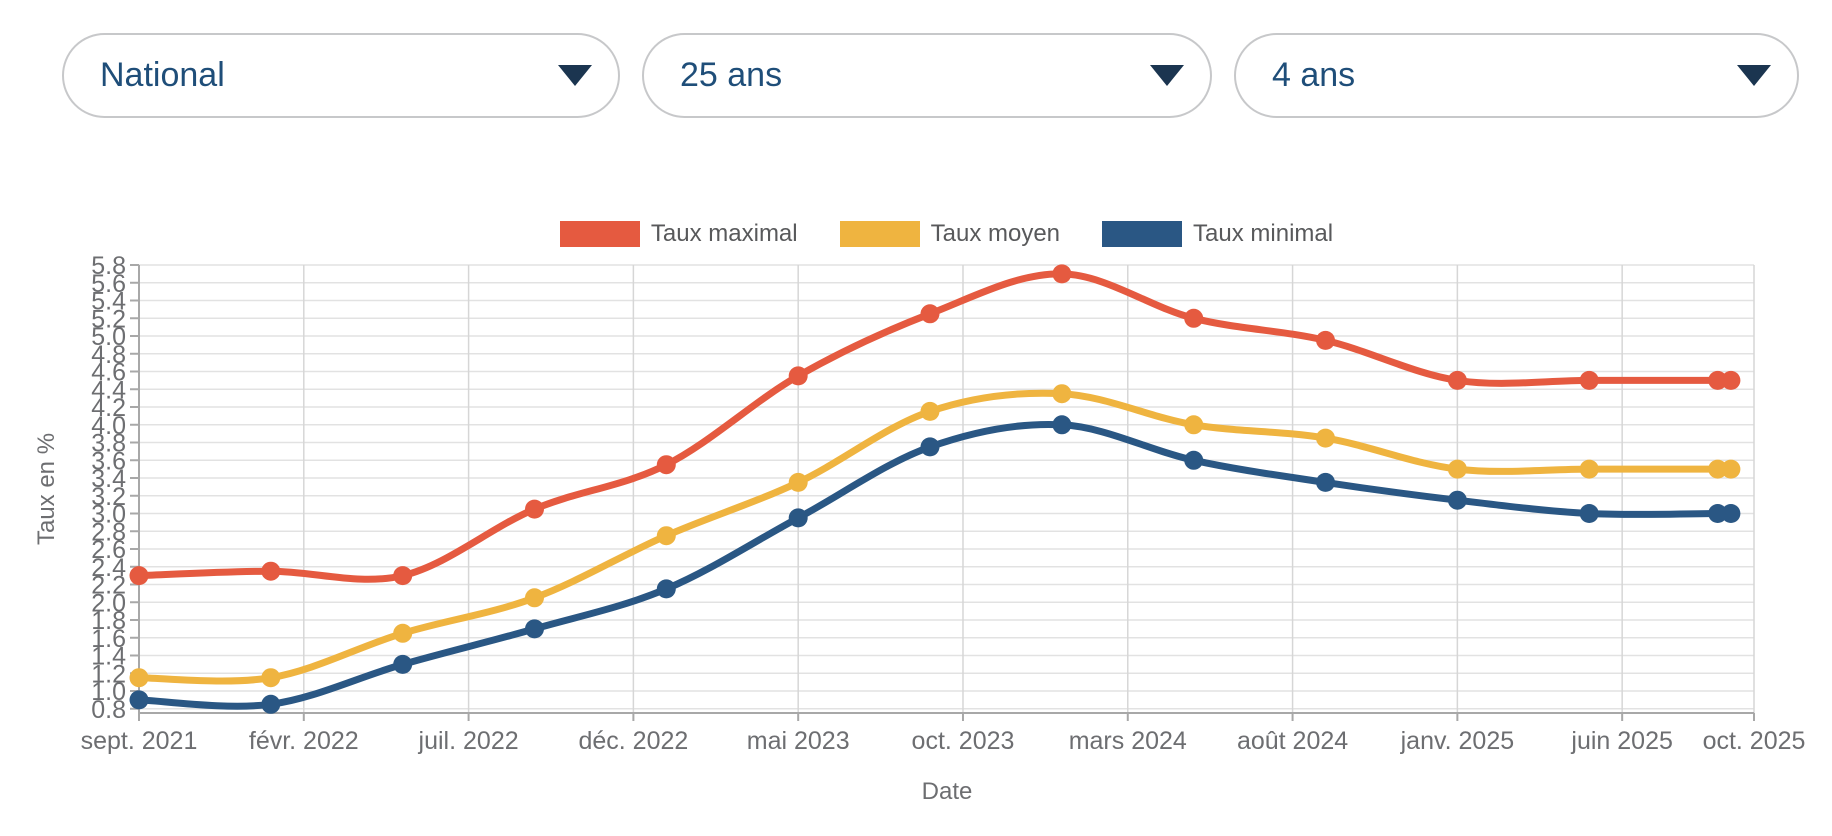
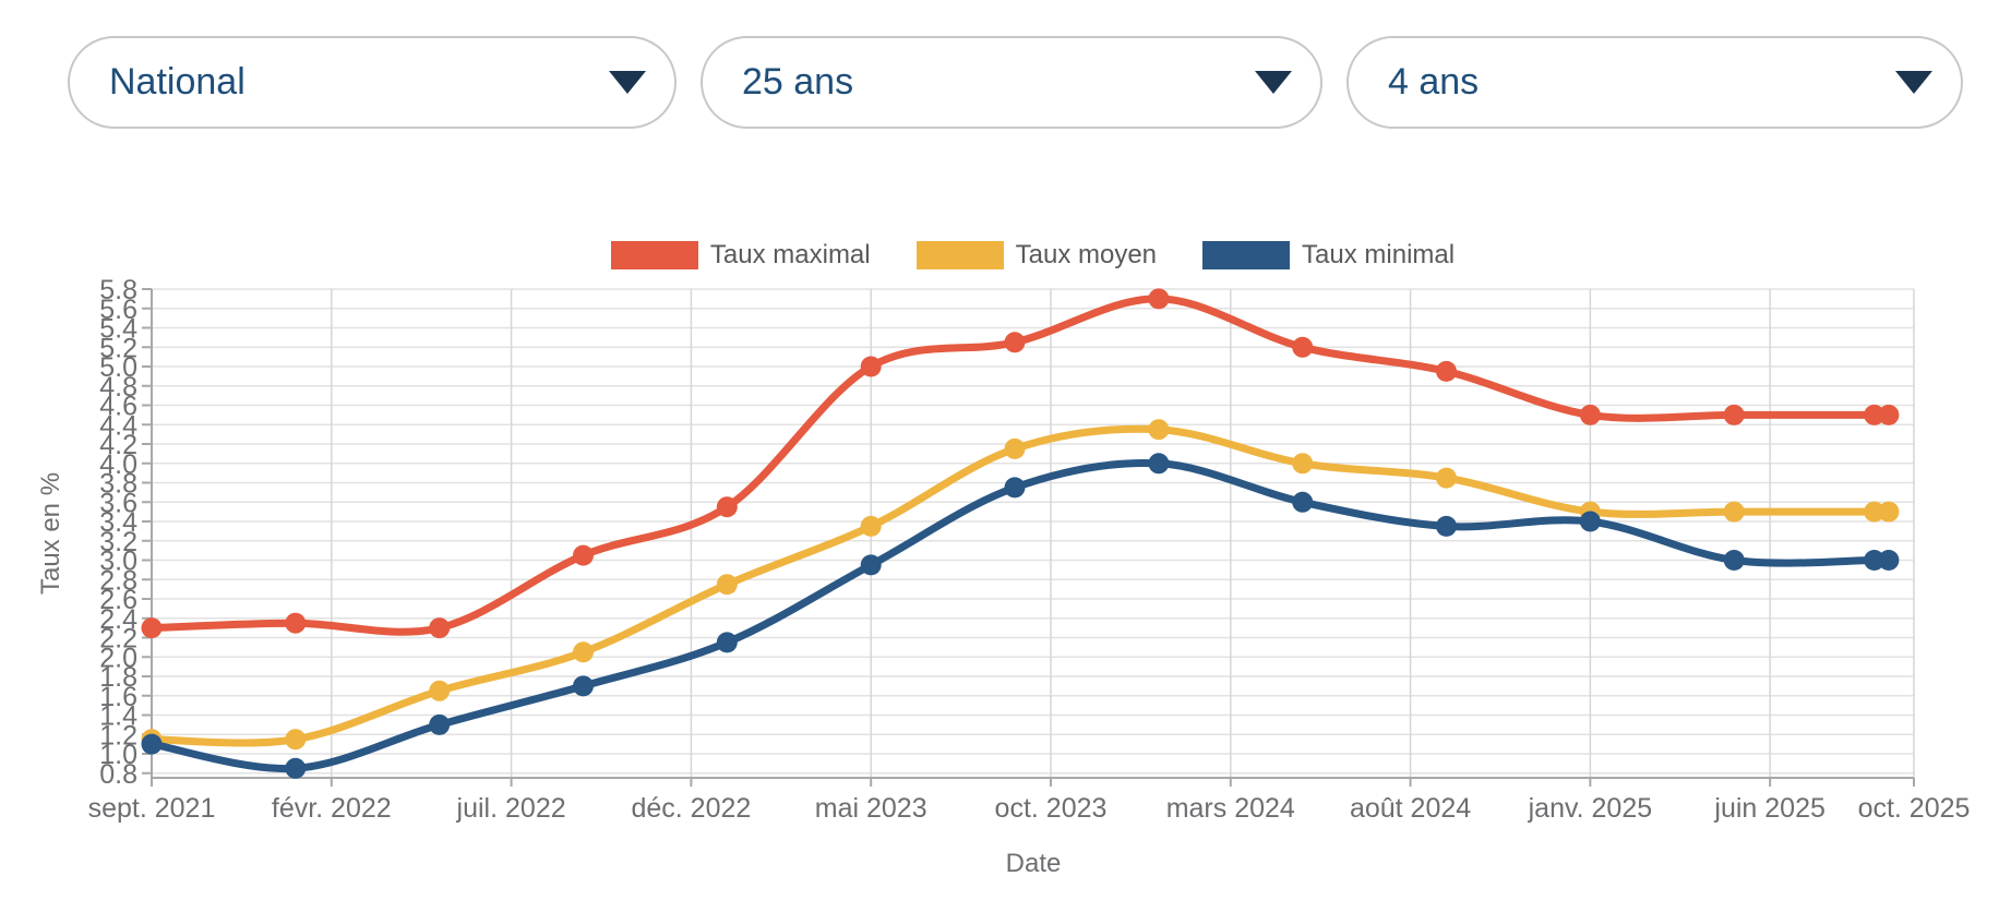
Taux minimal/sept. 2021: 0.9 -> 1.1
Taux maximal/mai 2023: 4.5 -> 5.0
Taux minimal/janv. 2025: 3.1 -> 3.4
